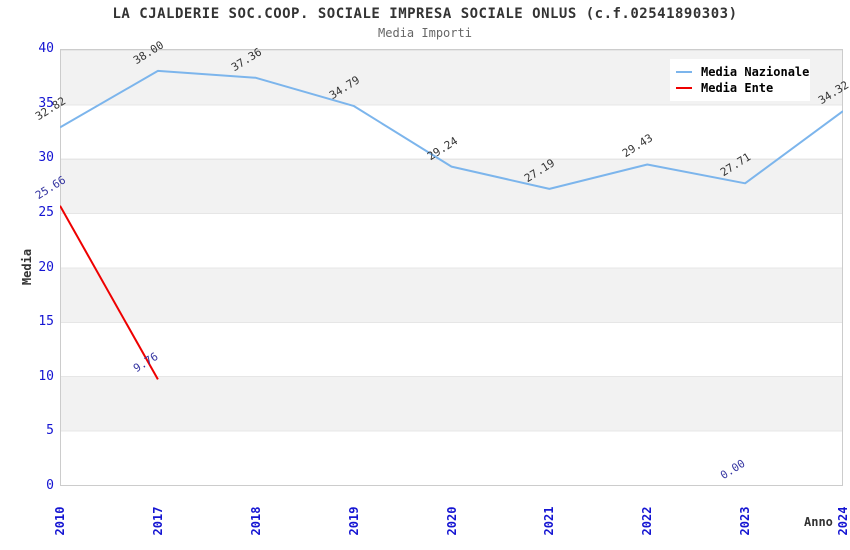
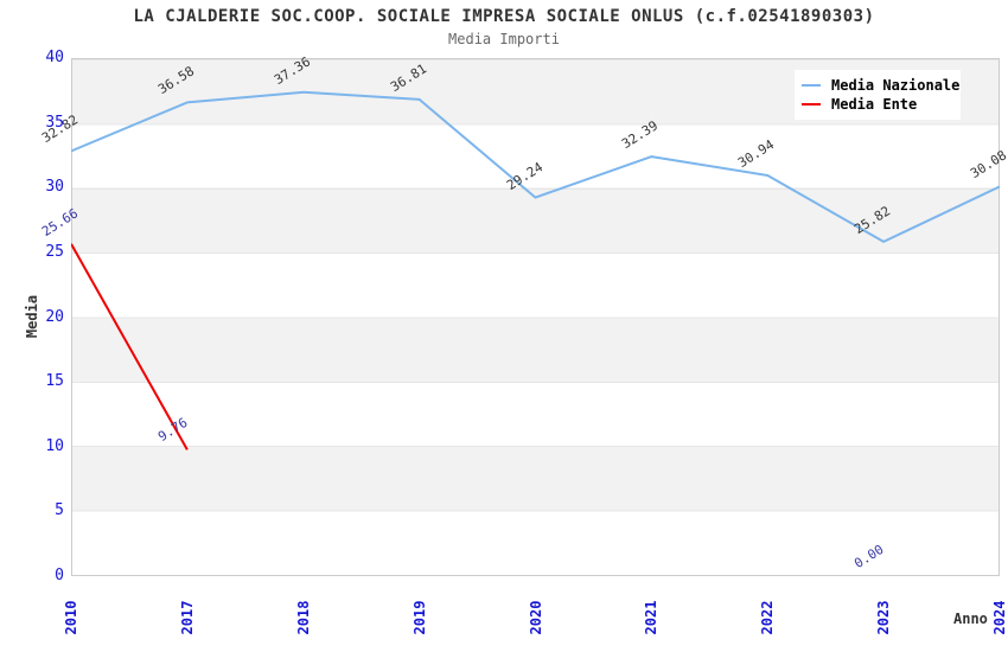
Media Nazionale/2017: 38.00 -> 36.58
Media Nazionale/2019: 34.79 -> 36.81
Media Nazionale/2021: 27.19 -> 32.39
Media Nazionale/2022: 29.43 -> 30.94
Media Nazionale/2023: 27.71 -> 25.82
Media Nazionale/2024: 34.32 -> 30.08
